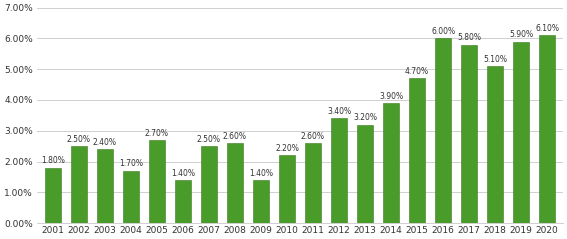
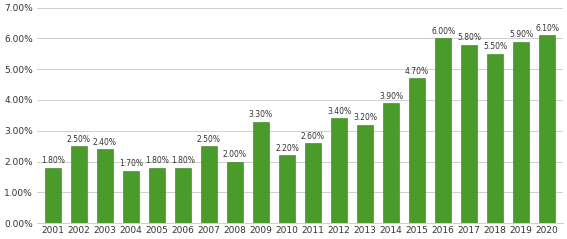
2005: 2.70% -> 1.80%
2006: 1.40% -> 1.80%
2008: 2.60% -> 2.00%
2009: 1.40% -> 3.30%
2018: 5.10% -> 5.50%
